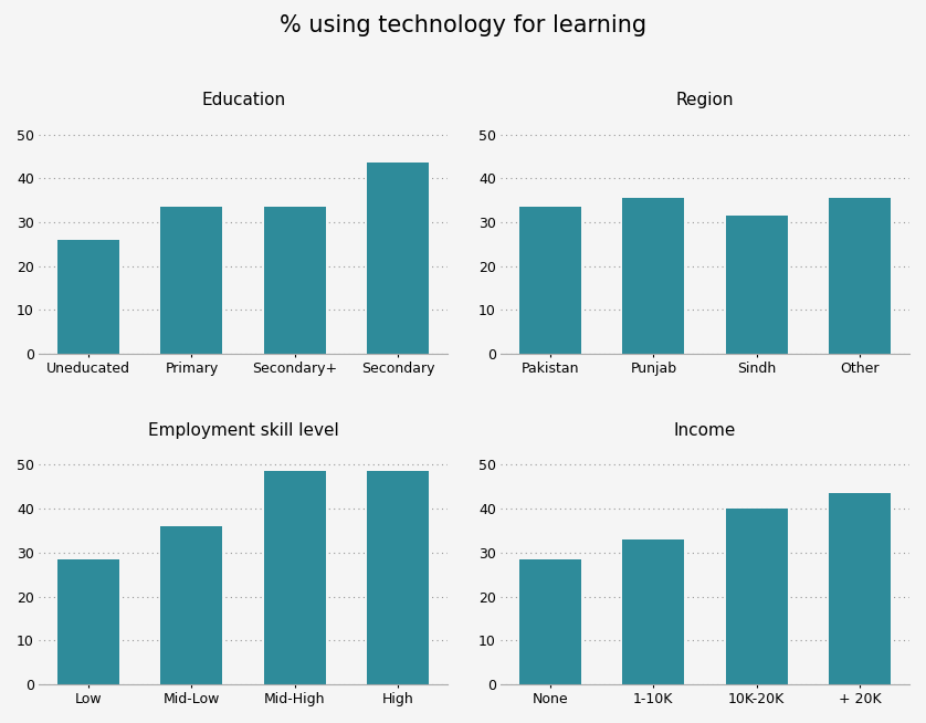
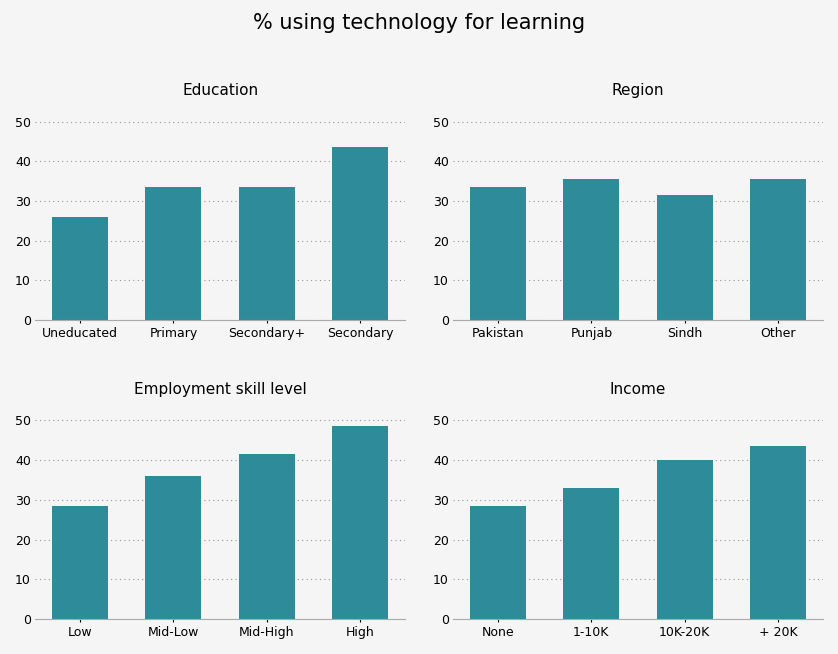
Employment skill level/Mid-High: 48.5 -> 41.5
